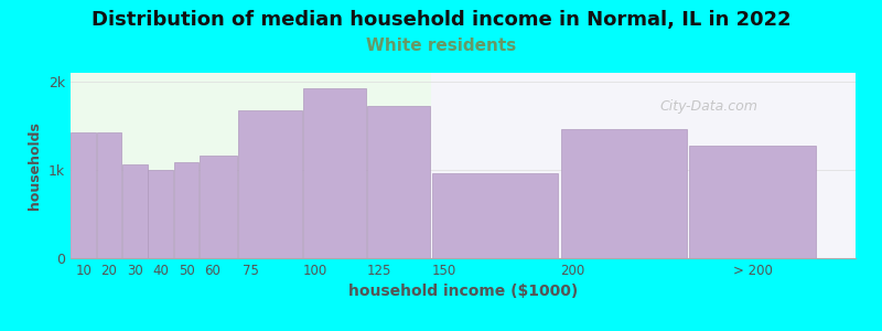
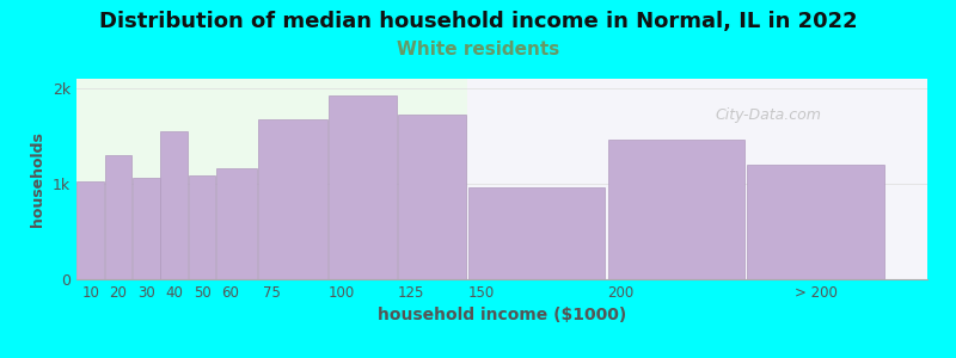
10: 1.42k -> 1.02k
20: 1.42k -> 1.30k
40: 1.00k -> 1.55k
> 200: 1.28k -> 1.20k
